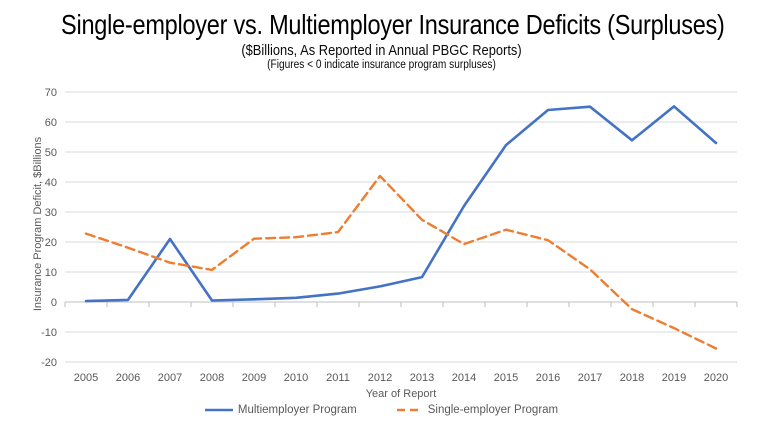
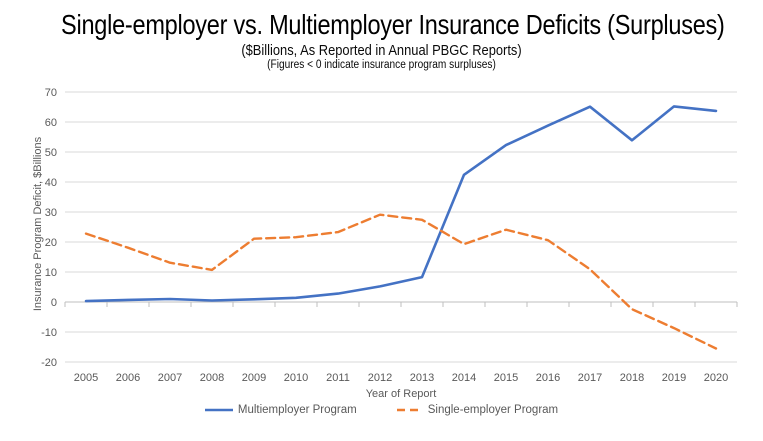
Multiemployer Program/2007: 21 -> 1
Single-employer Program/2012: 42 -> 29
Multiemployer Program/2014: 32 -> 42
Multiemployer Program/2016: 64 -> 59
Multiemployer Program/2020: 53 -> 64
